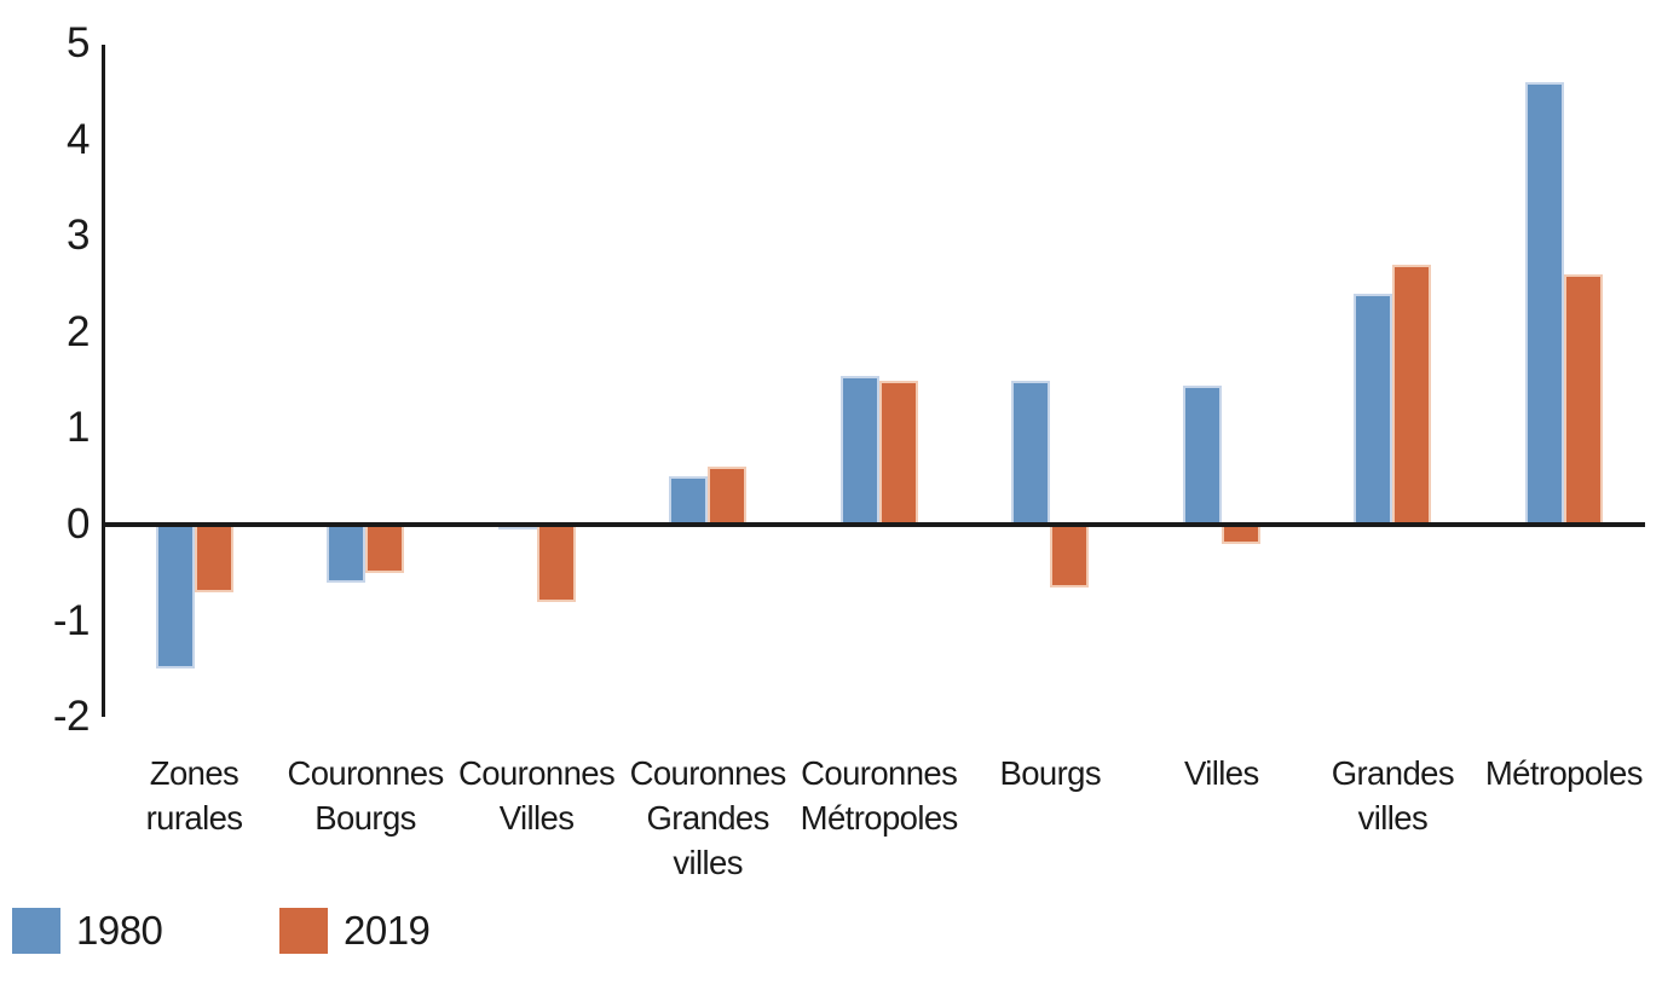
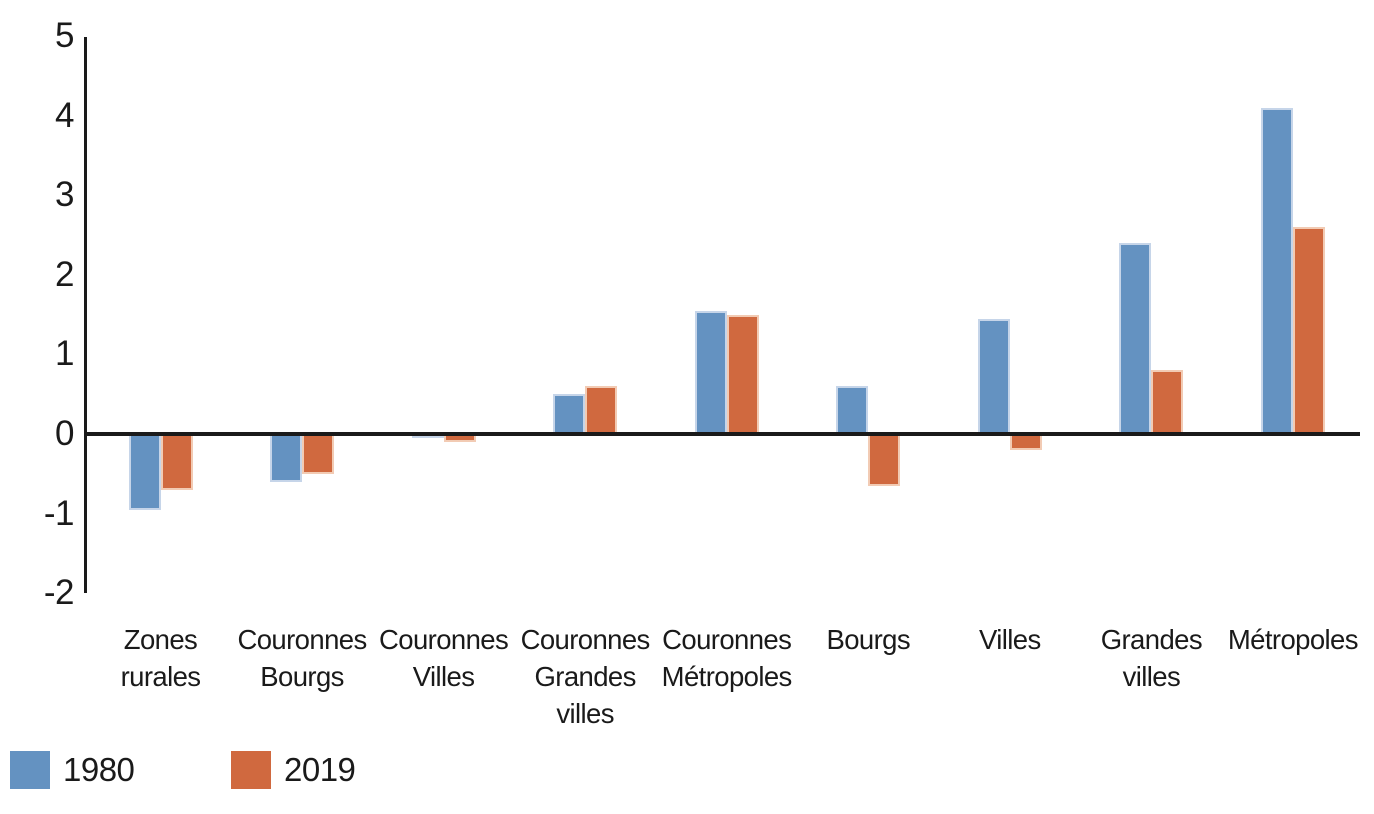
1980/Zones rurales: -1.5 -> -0.9
2019/Couronnes Villes: -0.8 -> -0.1
1980/Bourgs: 1.5 -> 0.6
2019/Grandes villes: 2.7 -> 0.8
1980/Métropoles: 4.6 -> 4.1
